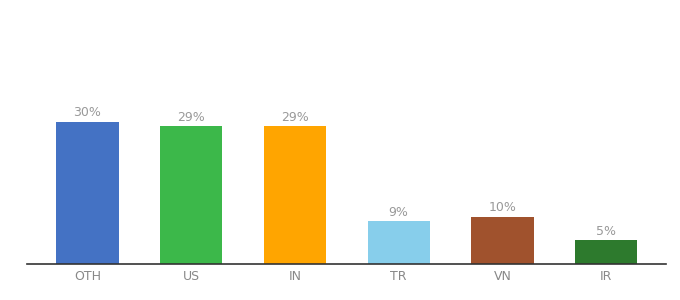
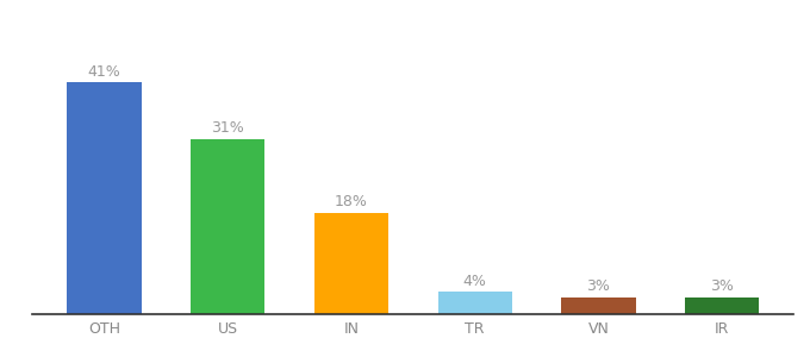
OTH: 30% -> 41%
US: 29% -> 31%
IN: 29% -> 18%
TR: 9% -> 4%
VN: 10% -> 3%
IR: 5% -> 3%
